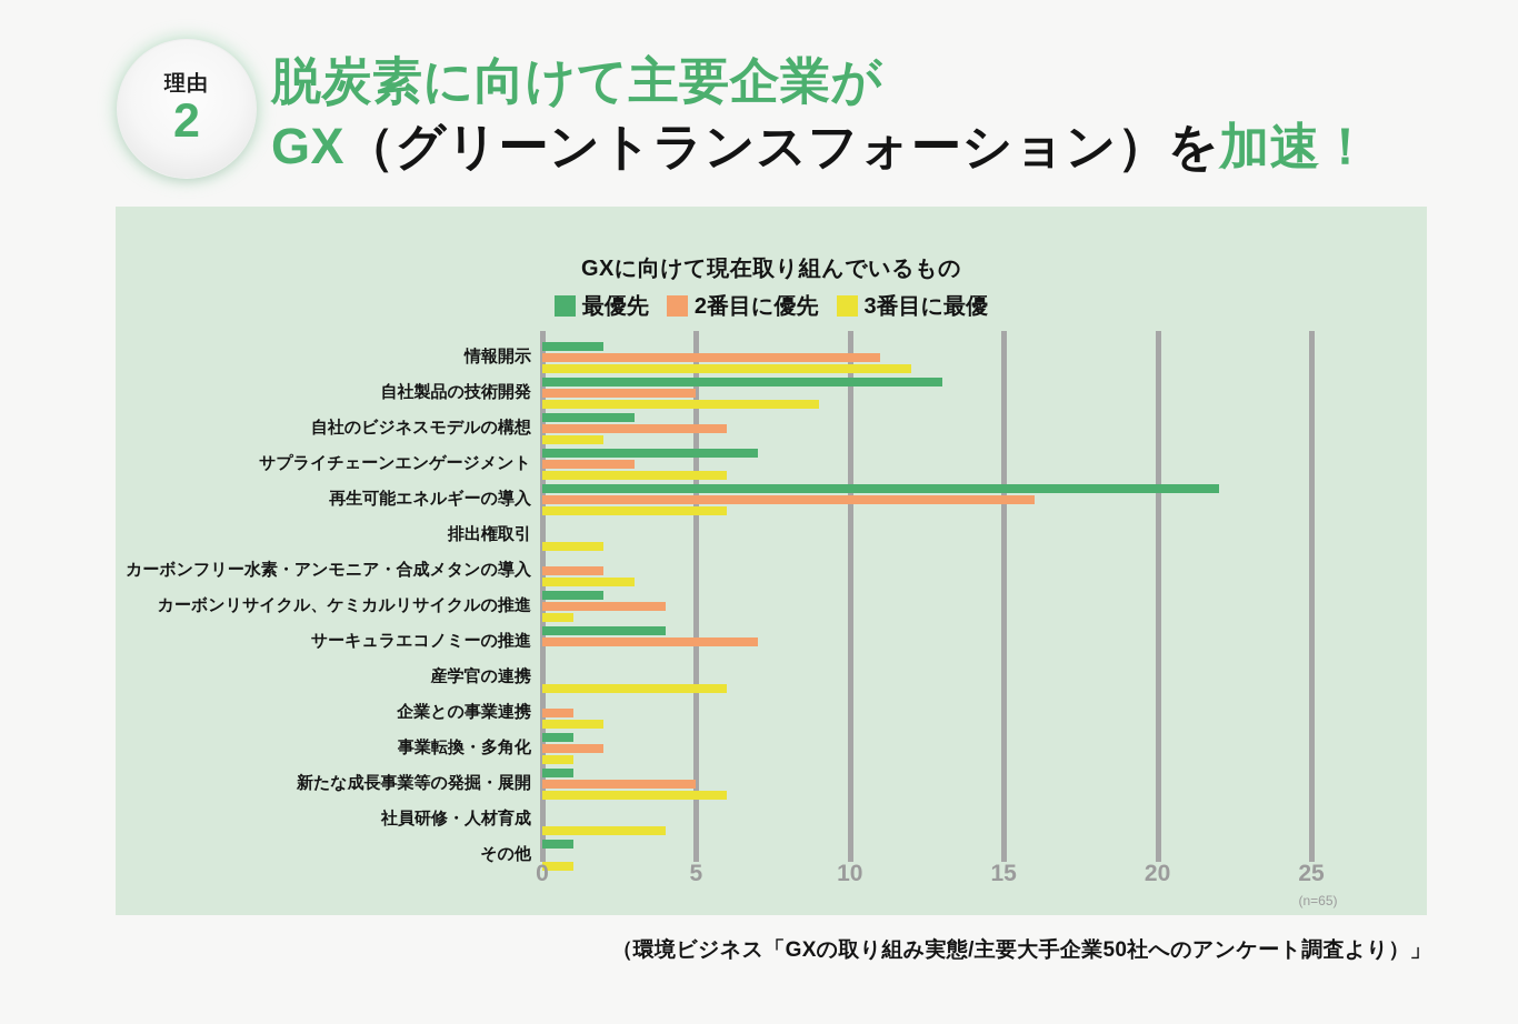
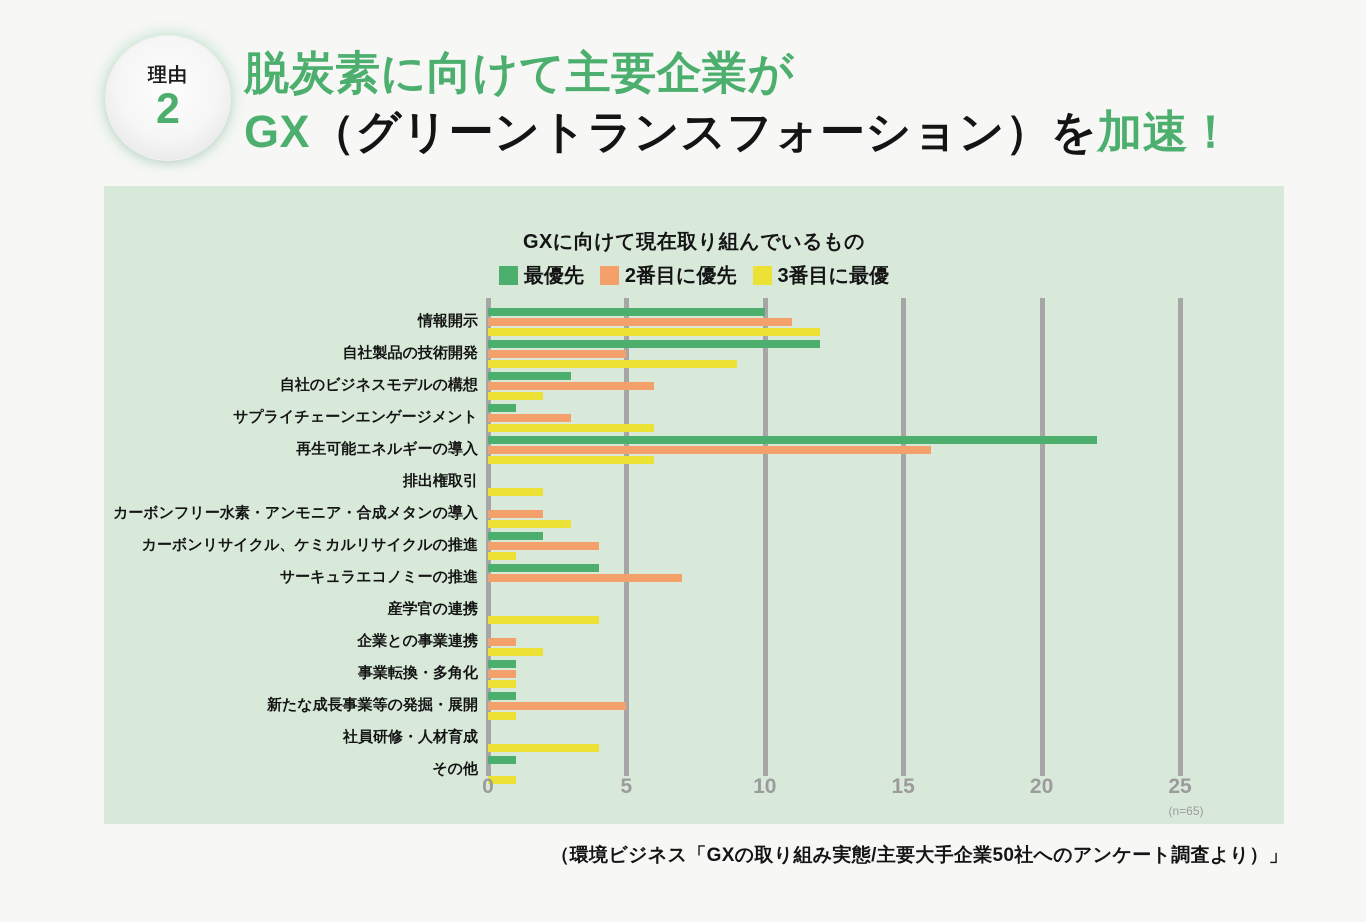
最優先/情報開示: 2 -> 10
最優先/自社製品の技術開発: 13 -> 12
最優先/サプライチェーンエンゲージメント: 7 -> 1
3番目に最優/産学官の連携: 6 -> 4
2番目に優先/事業転換・多角化: 2 -> 1
3番目に最優/新たな成長事業等の発掘・展開: 6 -> 1
